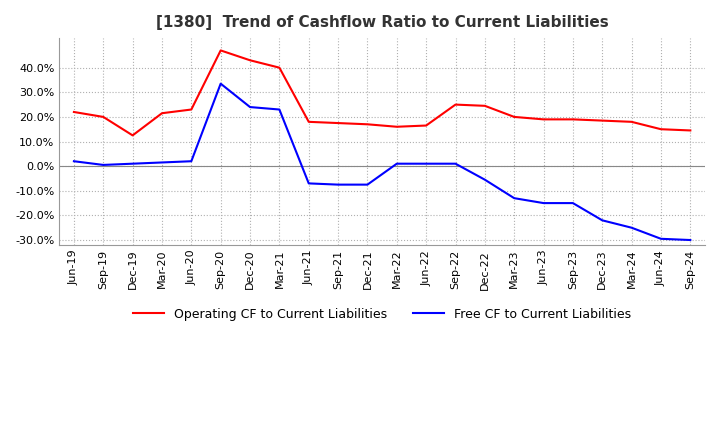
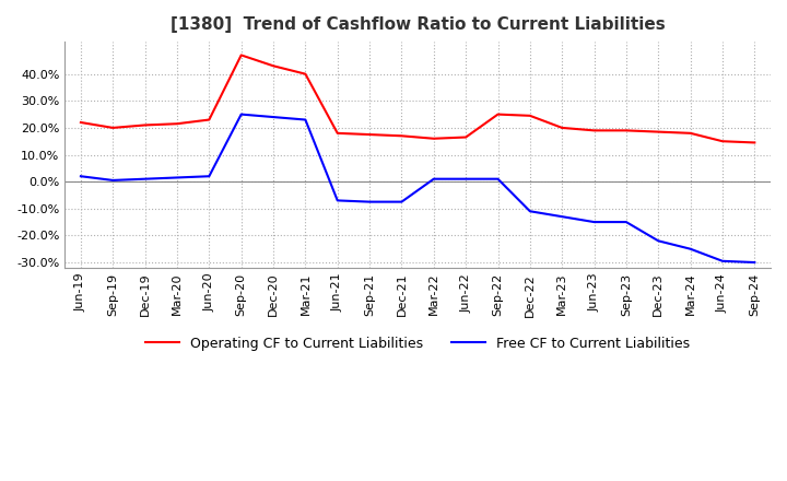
Operating CF to Current Liabilities/Dec-19: 12.5% -> 21.0%
Free CF to Current Liabilities/Sep-20: 33.5% -> 25.0%
Free CF to Current Liabilities/Dec-22: -5.5% -> -11.0%
